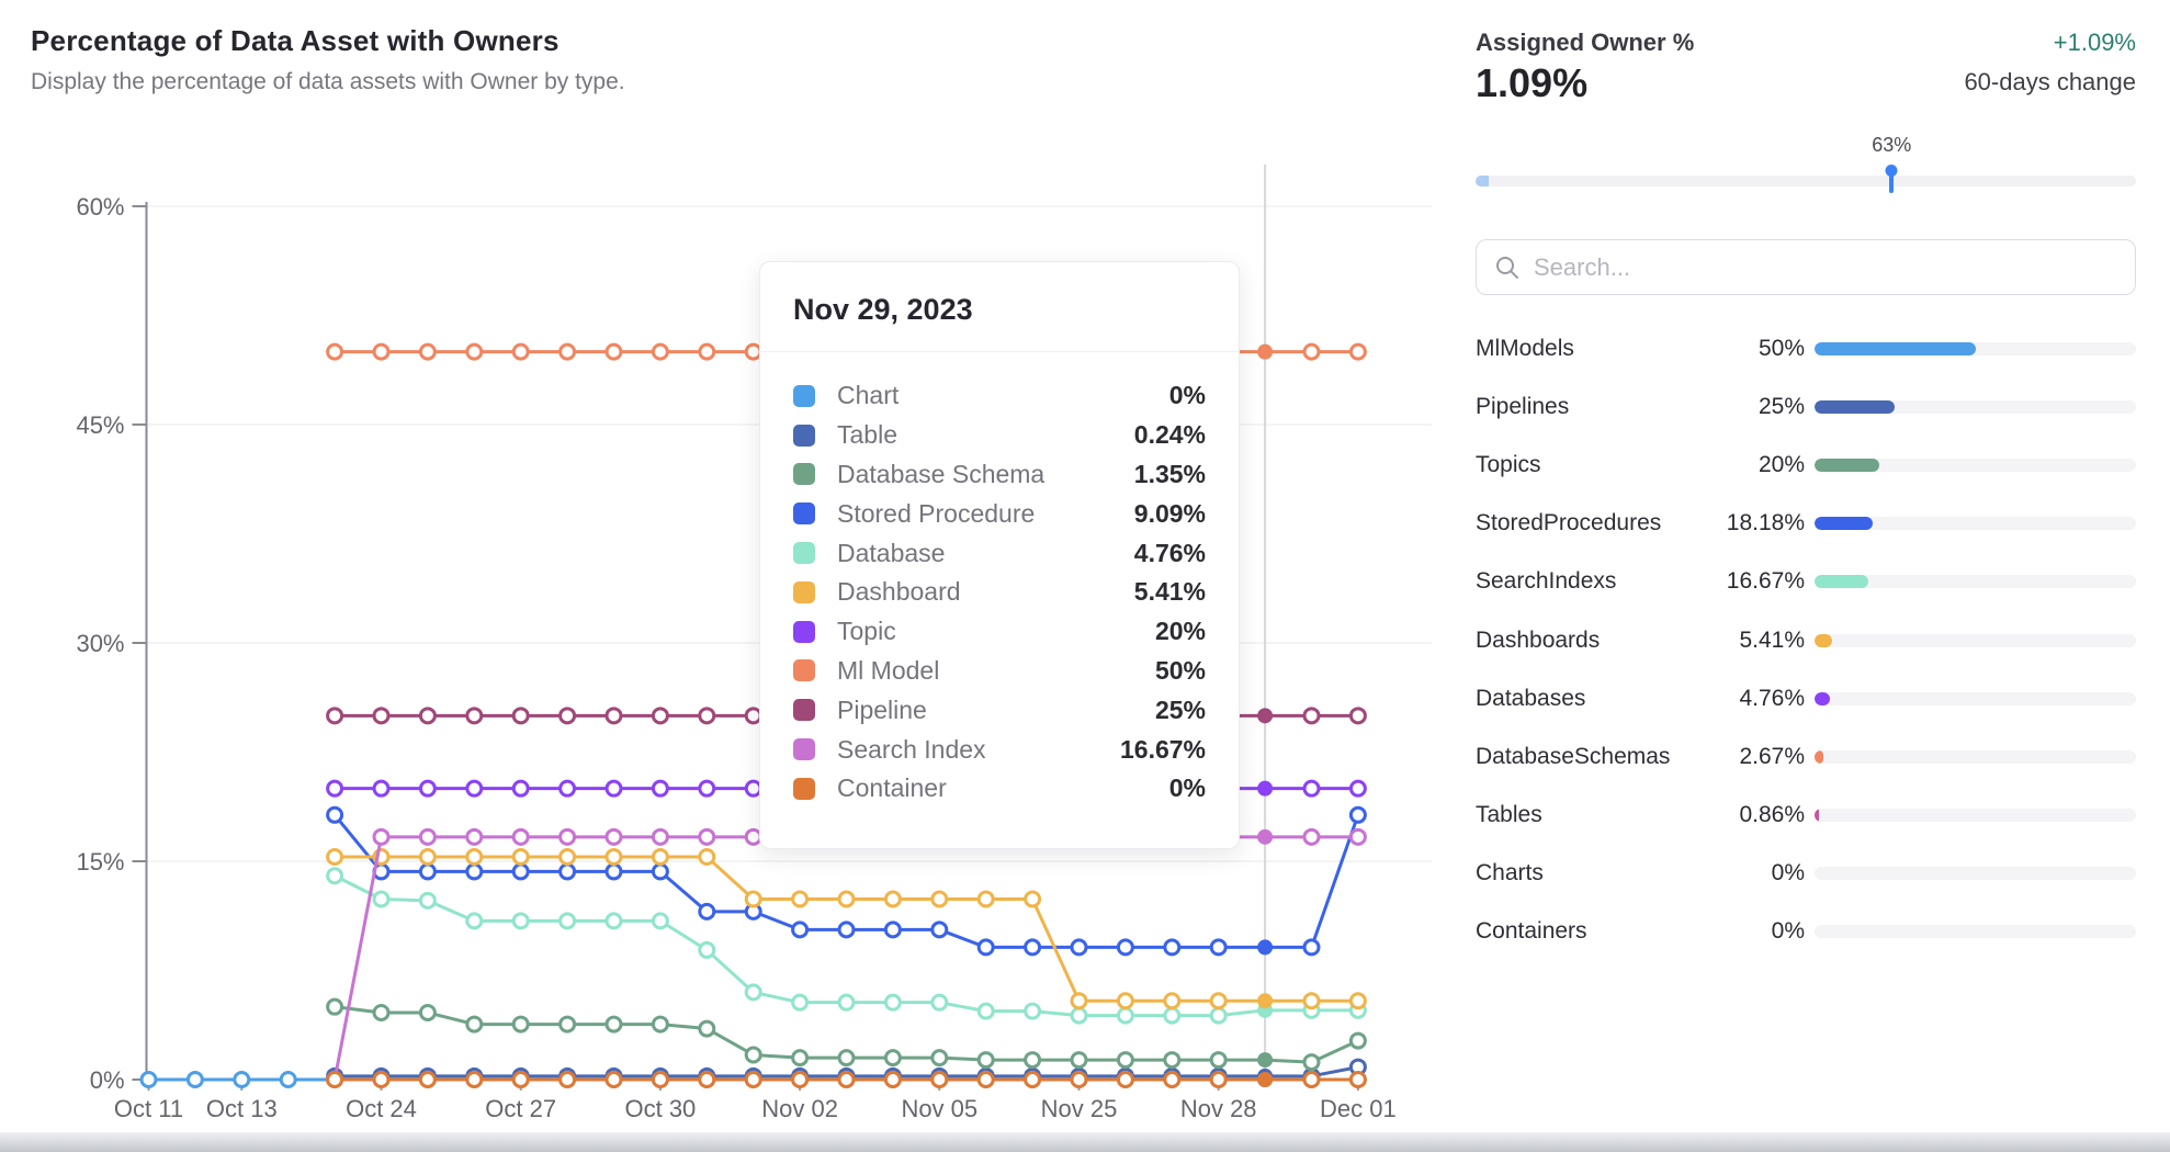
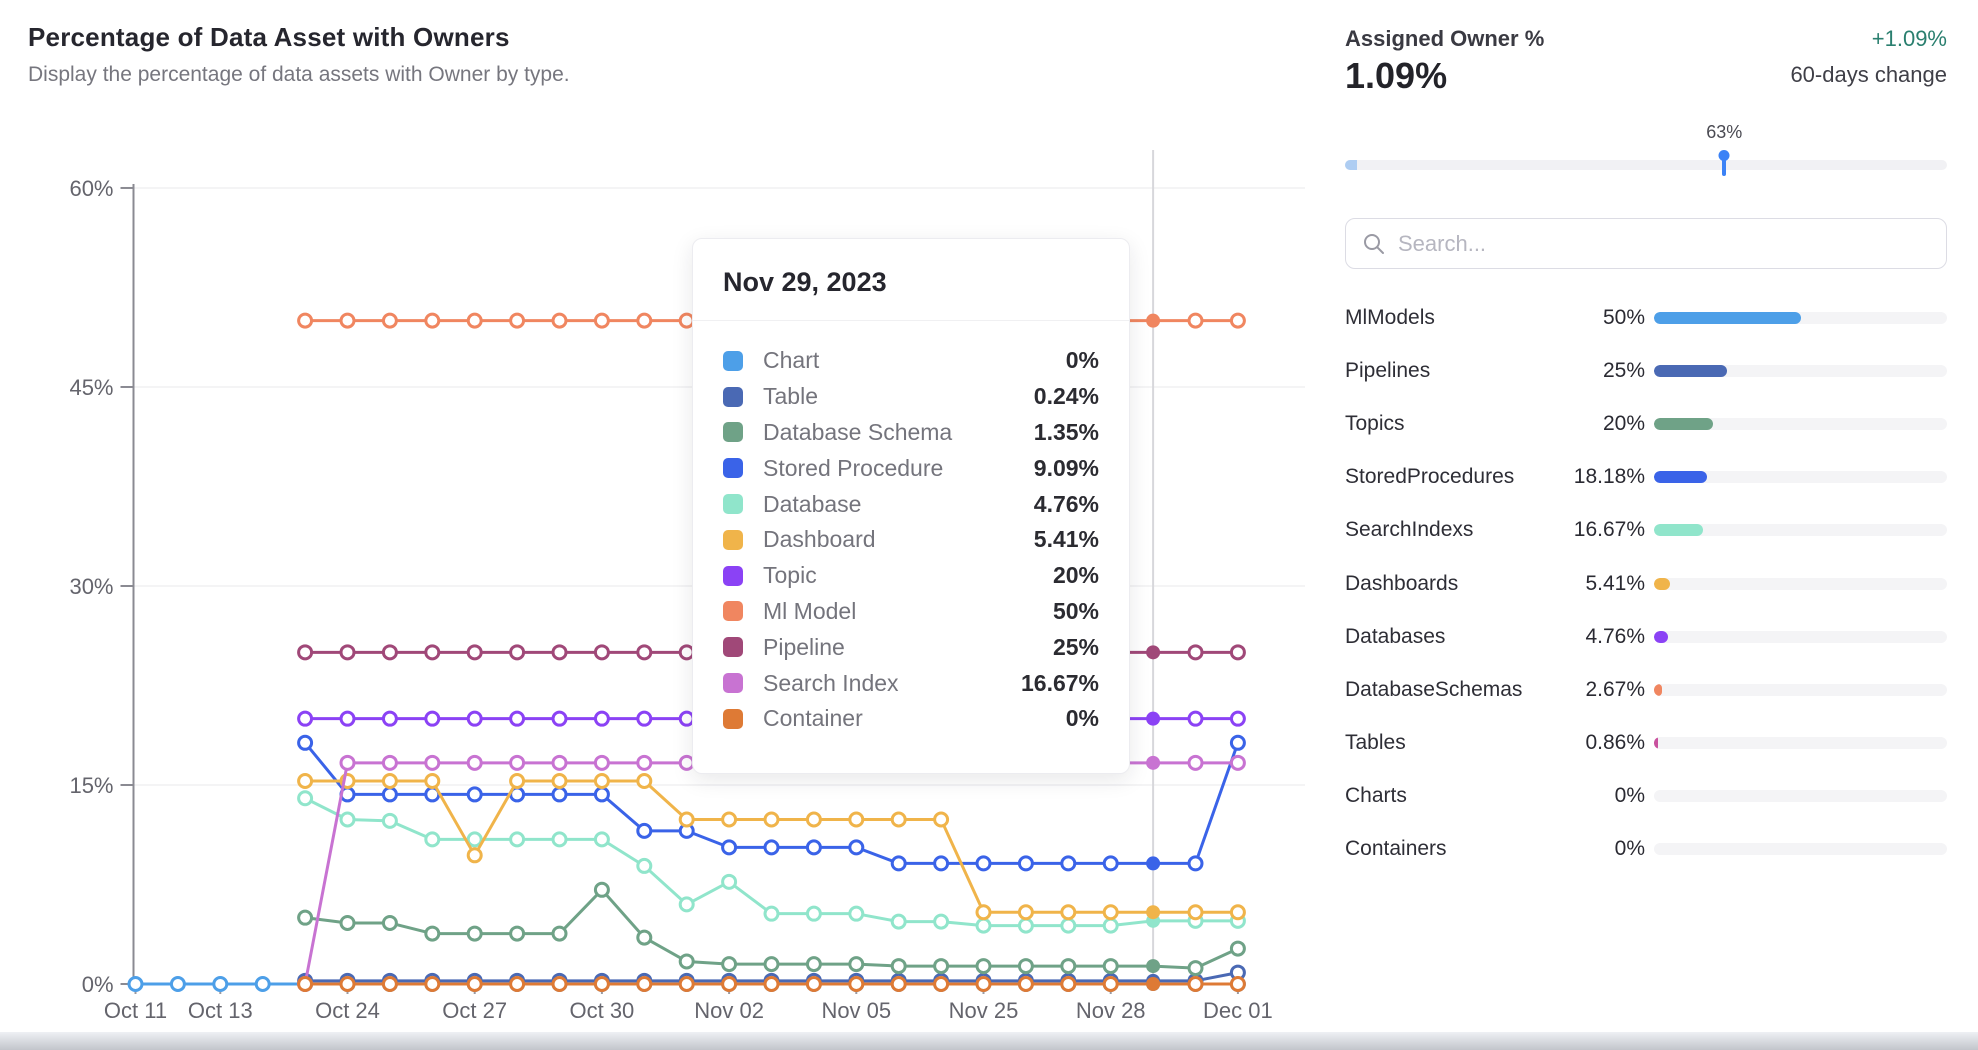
Dashboard/Oct 27: 15.3% -> 9.7%
Database Schema/Oct 30: 3.8% -> 7.1%
Database/Nov 02: 5.3% -> 7.7%
